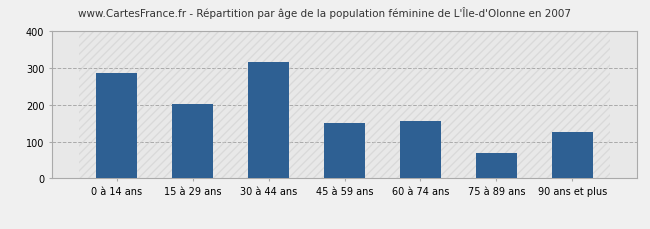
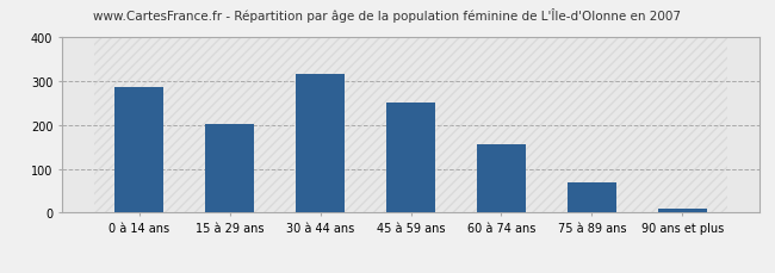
45 à 59 ans: 150 -> 250
90 ans et plus: 125 -> 8
